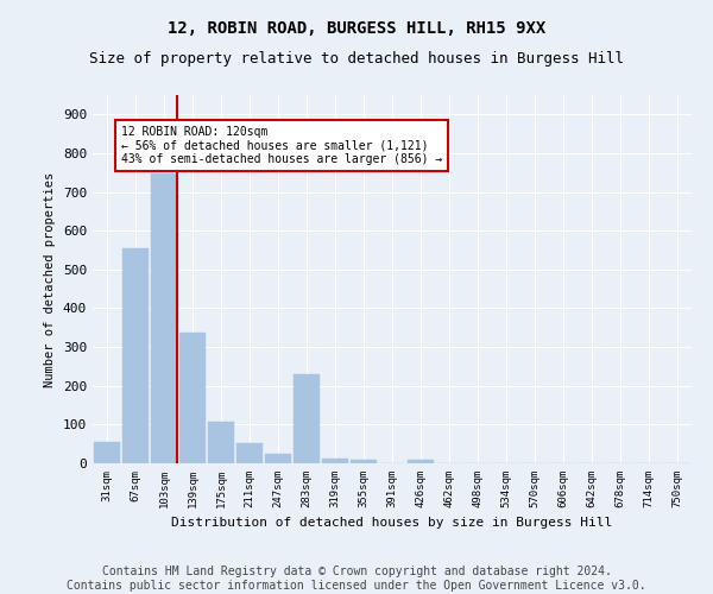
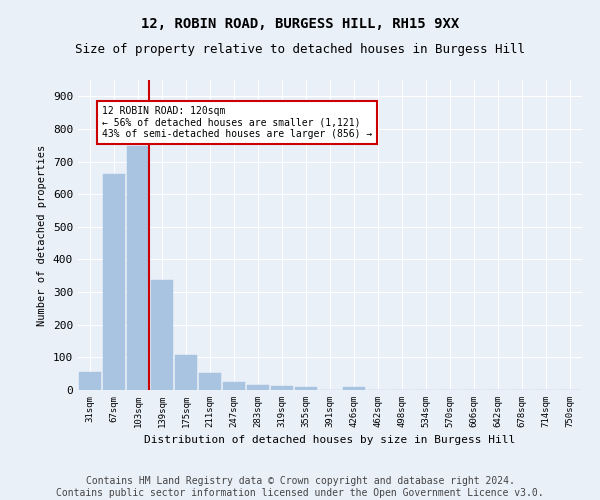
67sqm: 555 -> 662
283sqm: 230 -> 14
